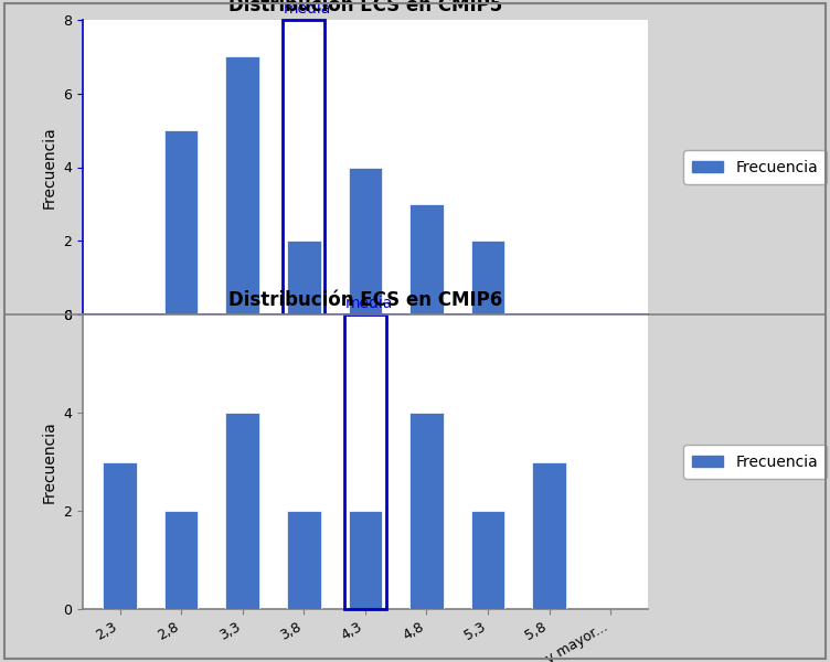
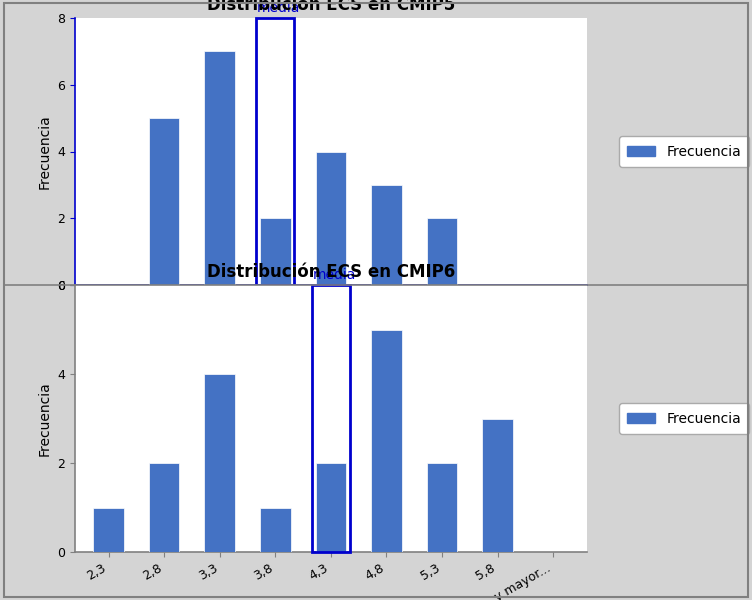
Distribución ECS en CMIP6/2,3: 3 -> 1
Distribución ECS en CMIP6/3,8: 2 -> 1
Distribución ECS en CMIP6/4,8: 4 -> 5
